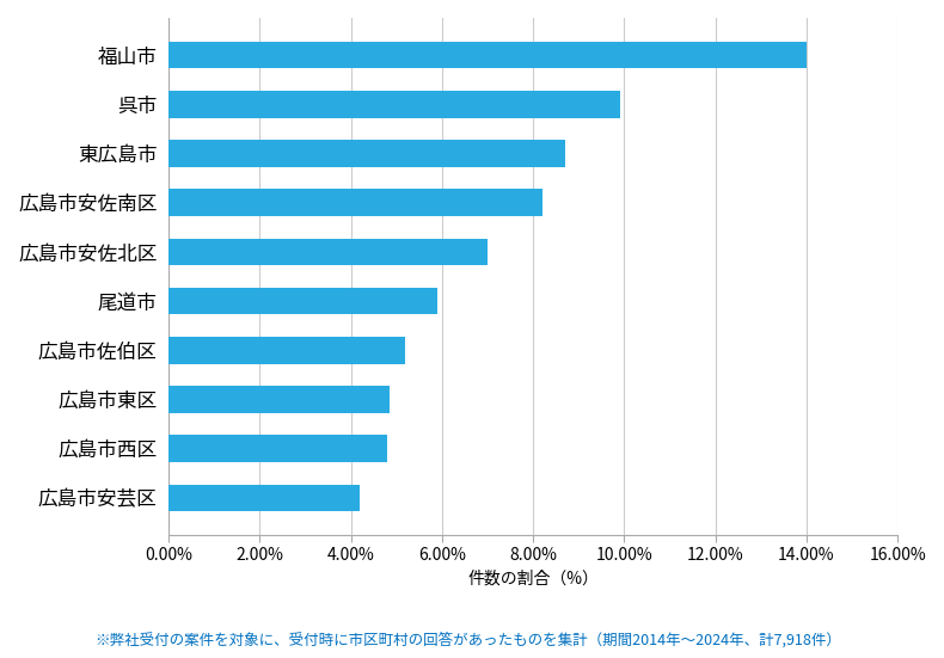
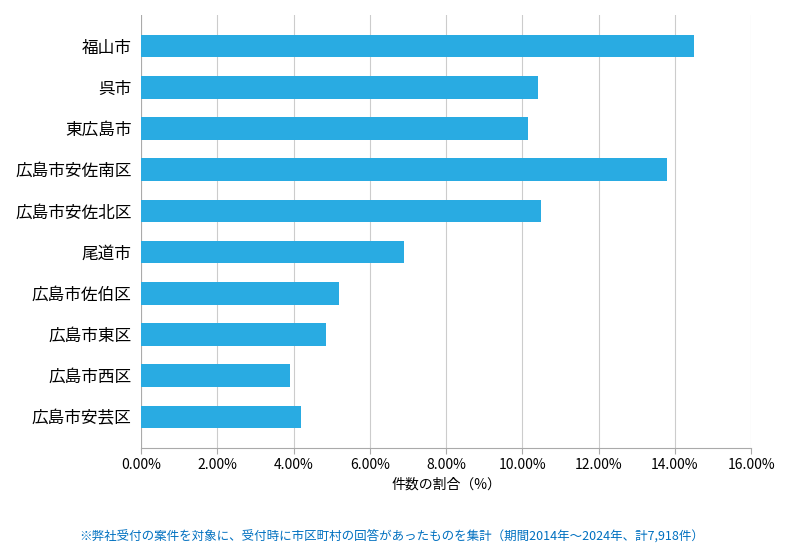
福山市: 14.00% -> 14.50%
呉市: 9.90% -> 10.40%
東広島市: 8.70% -> 10.15%
広島市安佐南区: 8.20% -> 13.80%
広島市安佐北区: 7.00% -> 10.50%
尾道市: 5.90% -> 6.90%
広島市西区: 4.80% -> 3.90%
